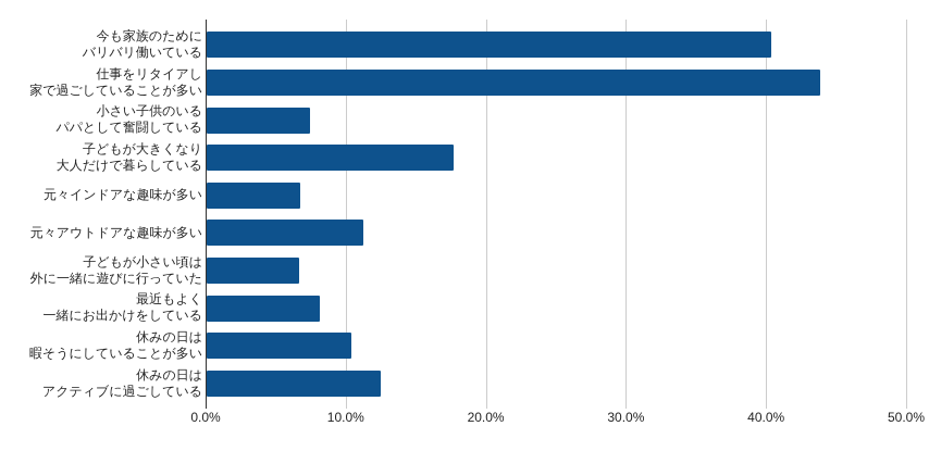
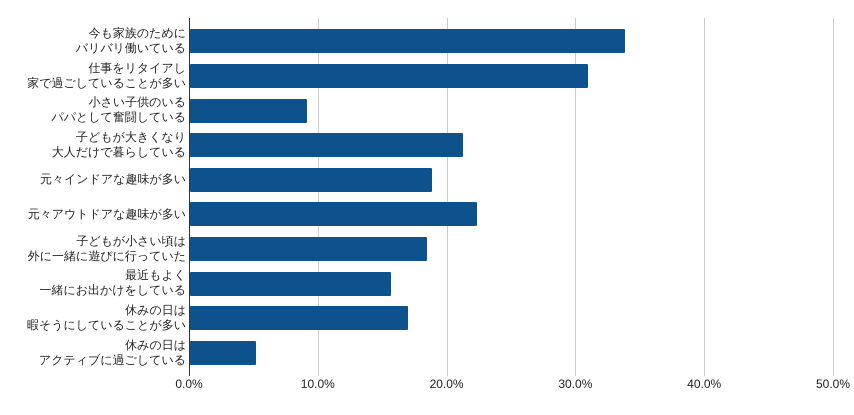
今も家族のために バリバリ働いている: 40.3% -> 33.8%
仕事をリタイアし 家で過ごしていることが多い: 43.8% -> 30.9%
小さい子供のいる パパとして奮闘している: 7.4% -> 9.1%
子どもが大きくなり 大人だけで暮らしている: 17.6% -> 21.2%
元々インドアな趣味が多い: 6.7% -> 18.8%
元々アウトドアな趣味が多い: 11.2% -> 22.3%
子どもが小さい頃は 外に一緒に遊びに行っていた: 6.6% -> 18.4%
最近もよく 一緒にお出かけをしている: 8.1% -> 15.6%
休みの日は 暇そうにしていることが多い: 10.3% -> 16.9%
休みの日は アクティブに過ごしている: 12.4% -> 5.1%
